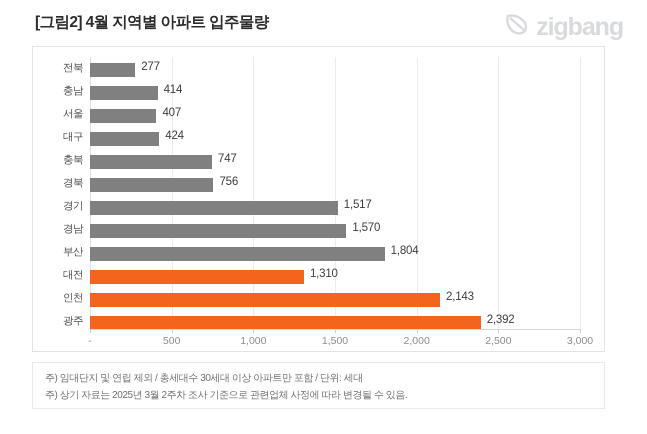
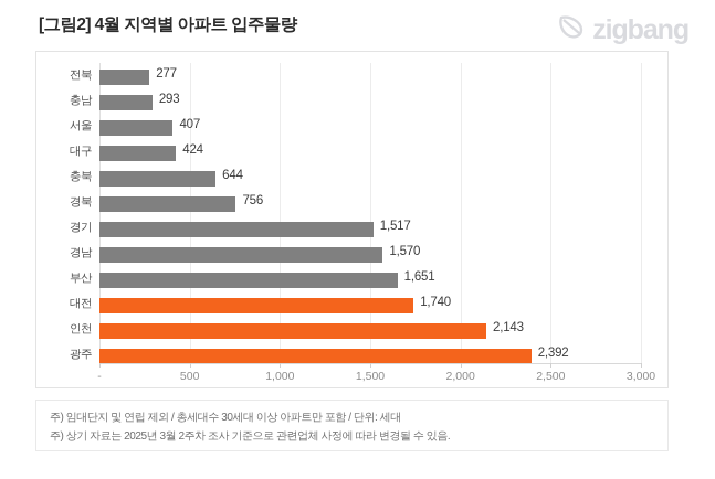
충남: 414 -> 293
충북: 747 -> 644
부산: 1,804 -> 1,651
대전: 1,310 -> 1,740
